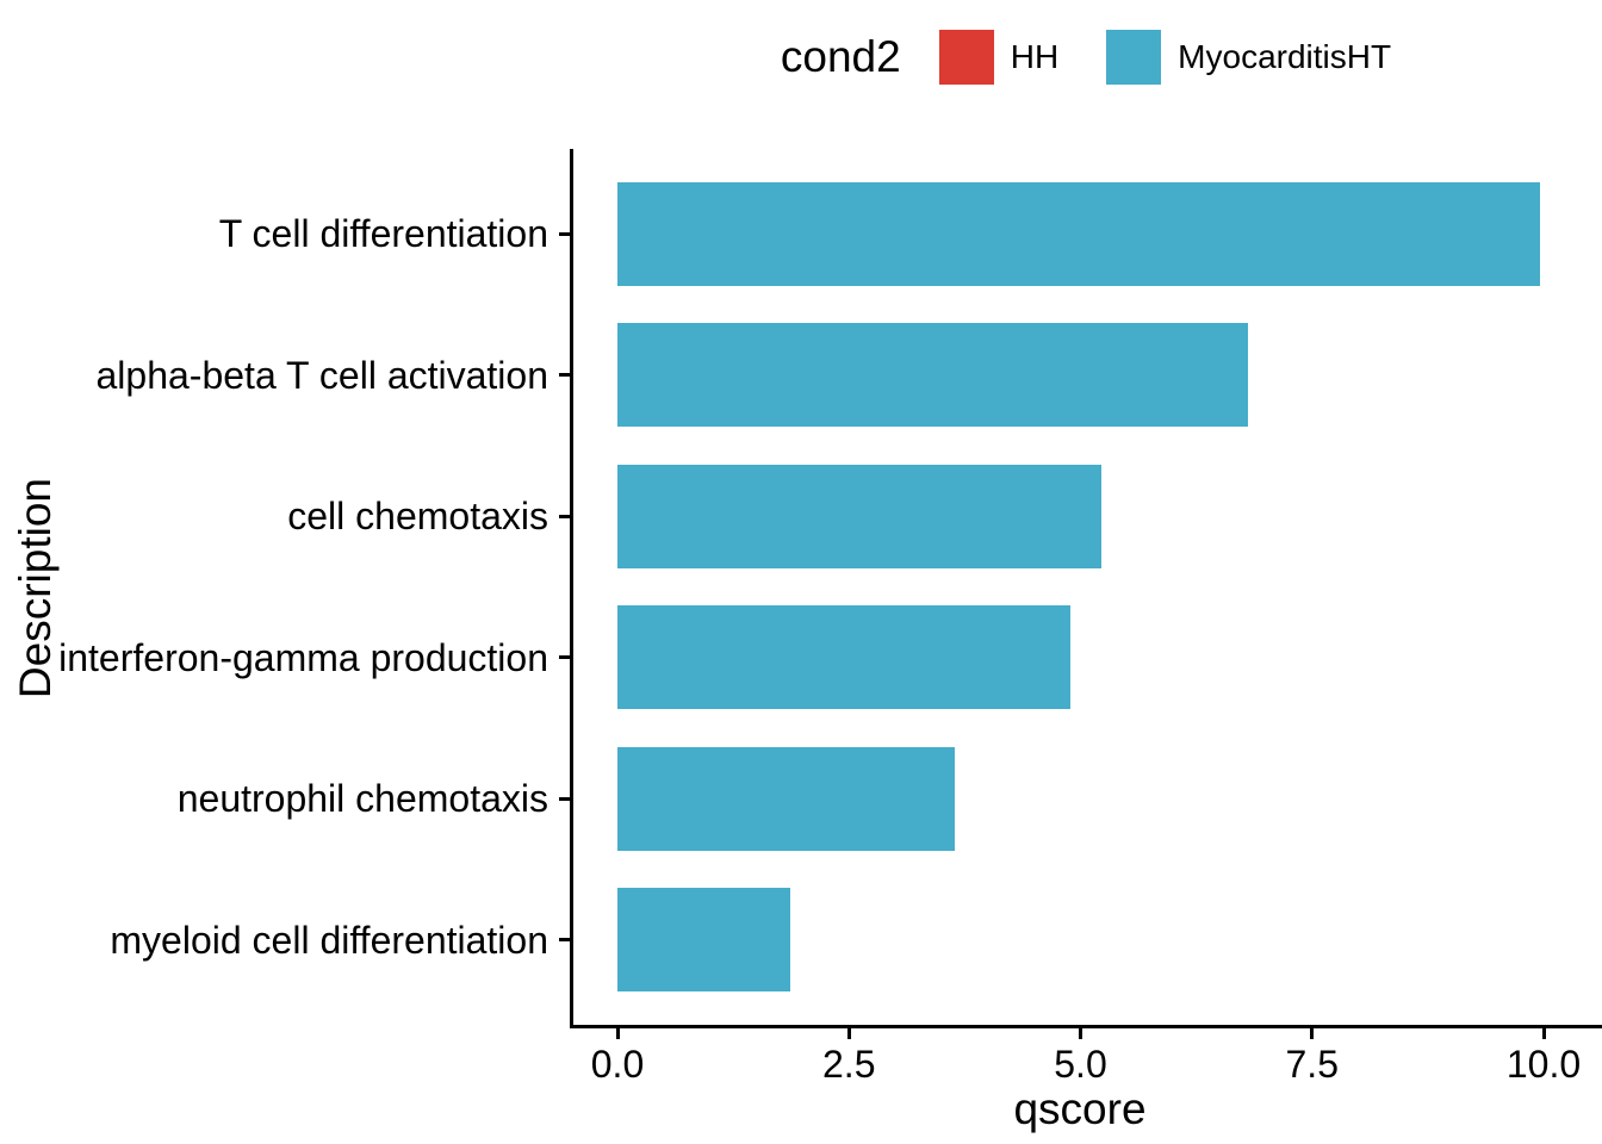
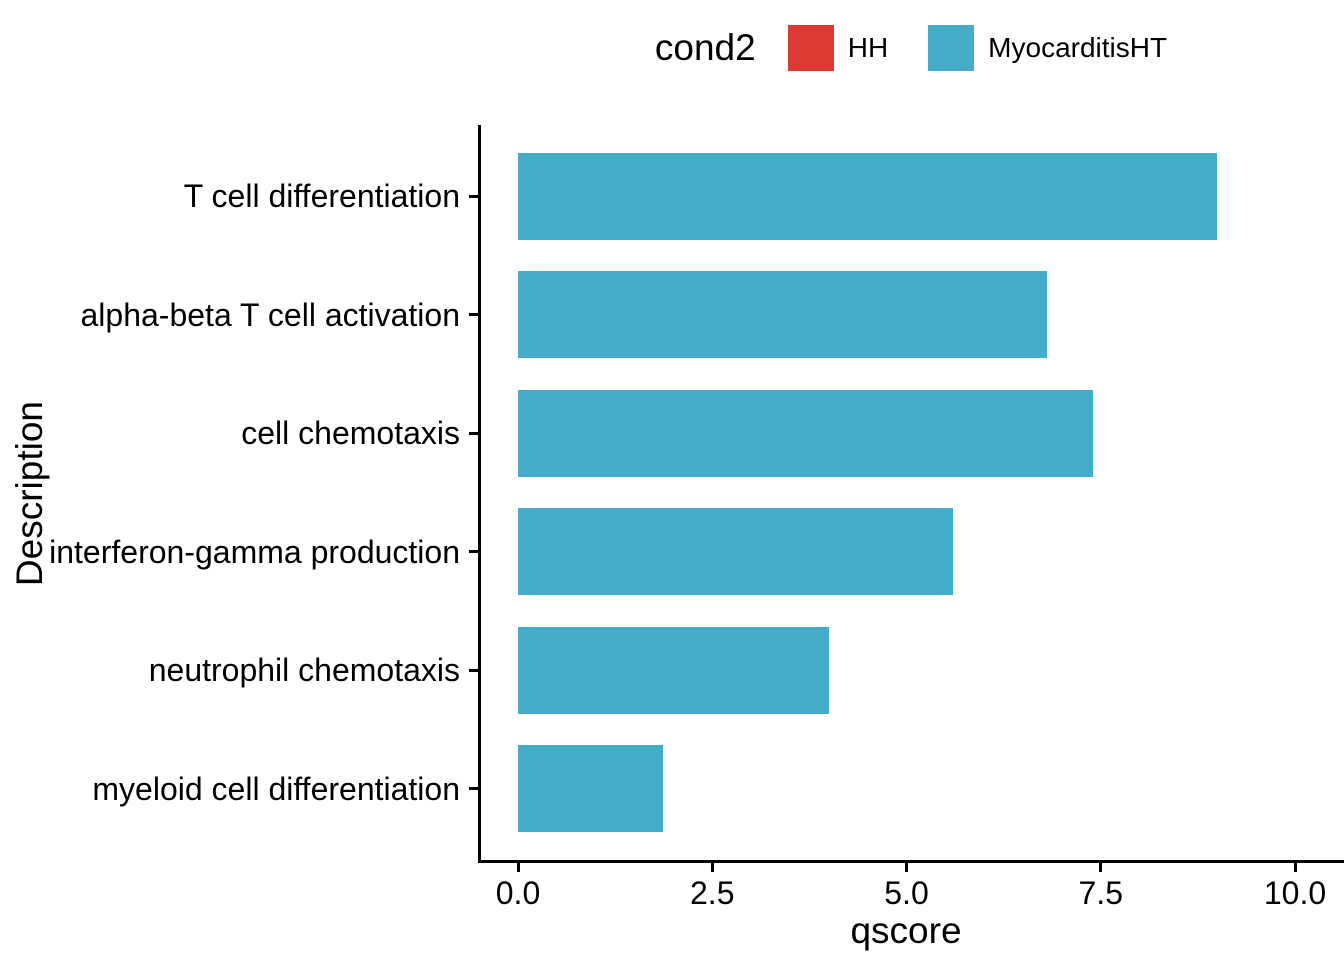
T cell differentiation: 10.0 -> 9.0
cell chemotaxis: 5.2 -> 7.4
interferon-gamma production: 4.9 -> 5.6
neutrophil chemotaxis: 3.6 -> 4.0
